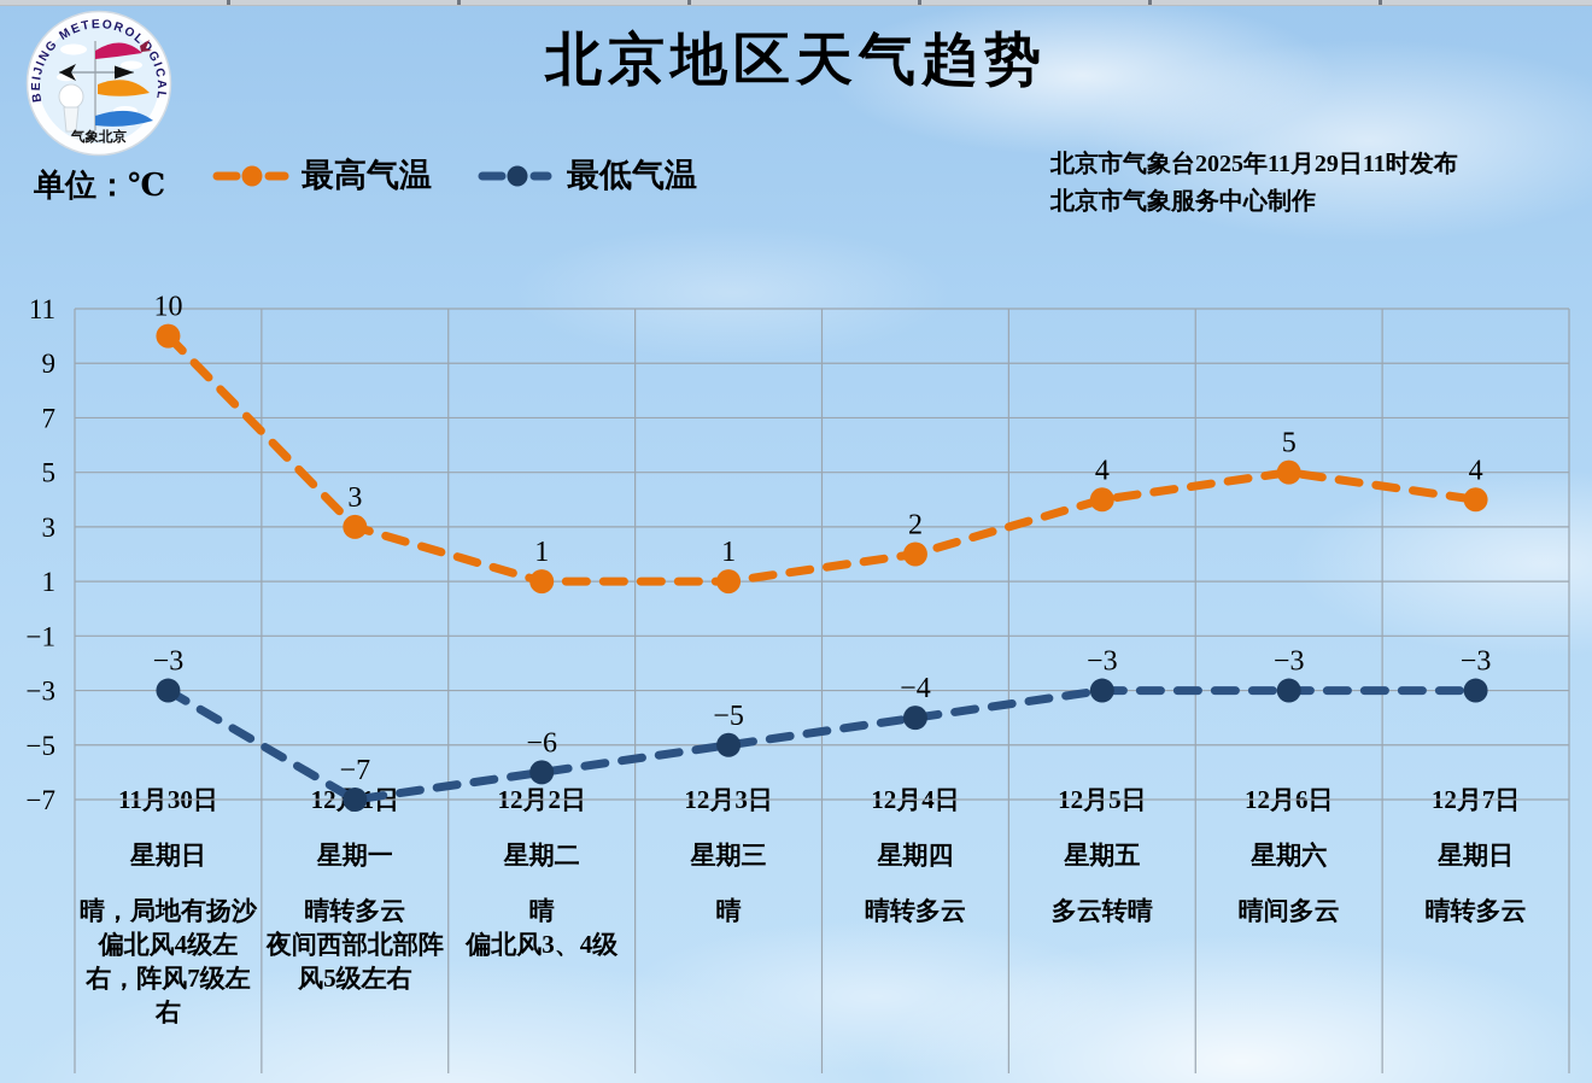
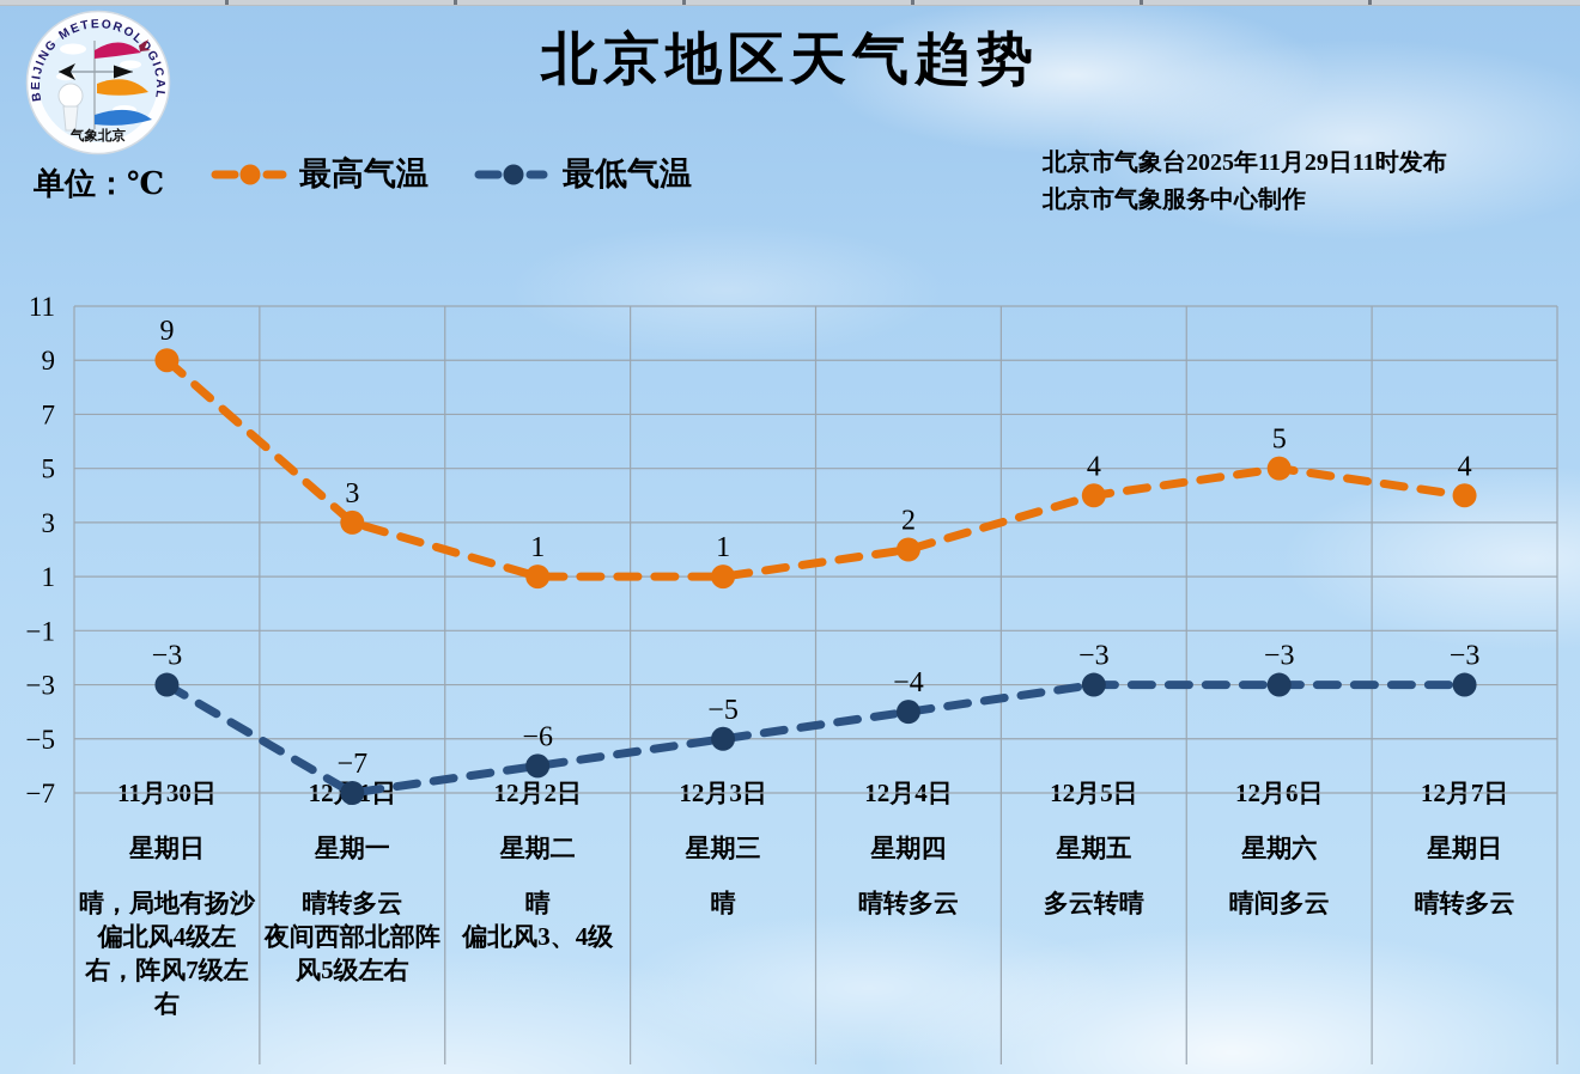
最高气温/11月30日: 10 -> 9
